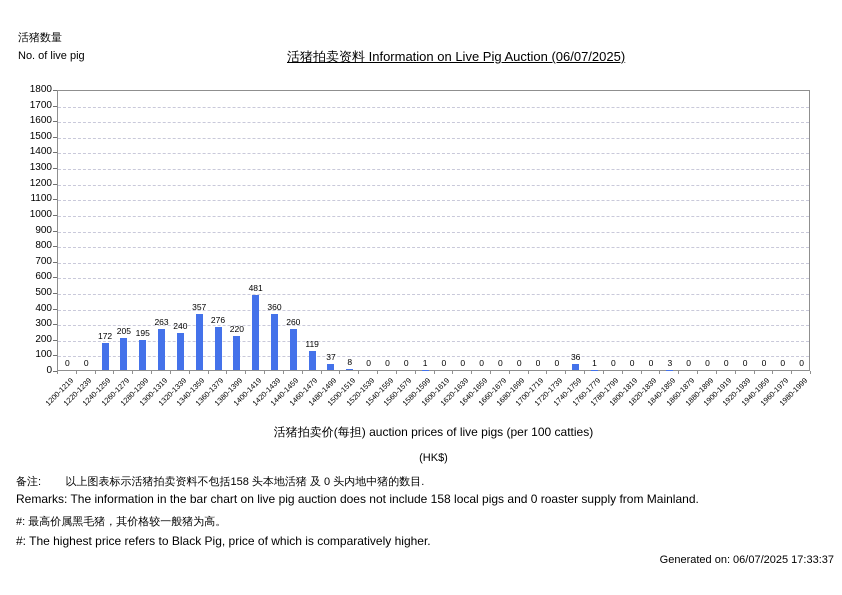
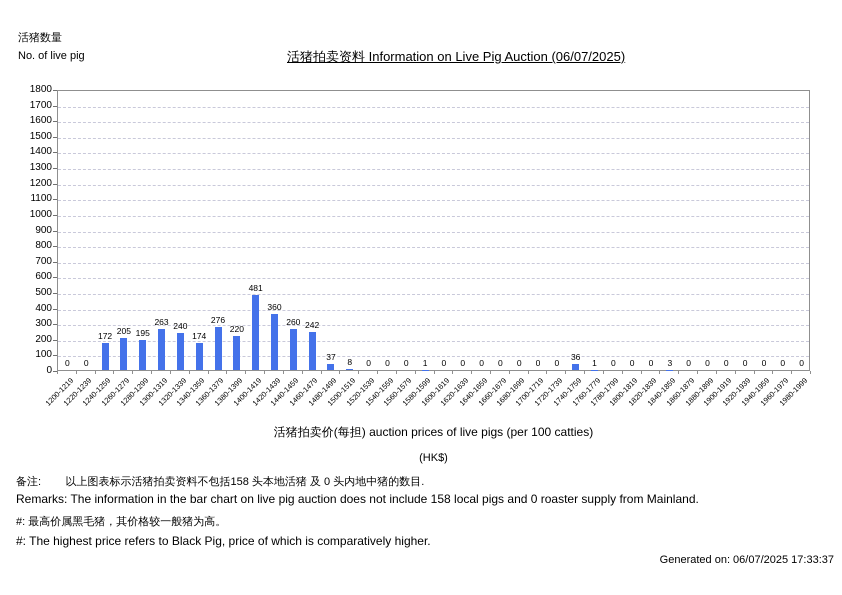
1340-1359: 357 -> 174
1460-1479: 119 -> 242
